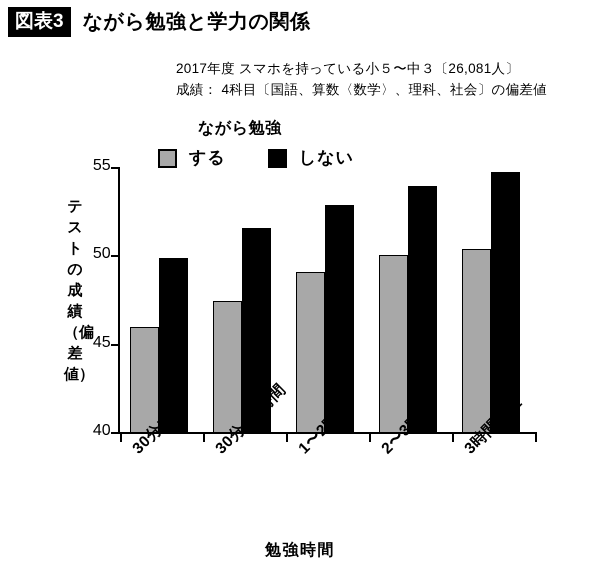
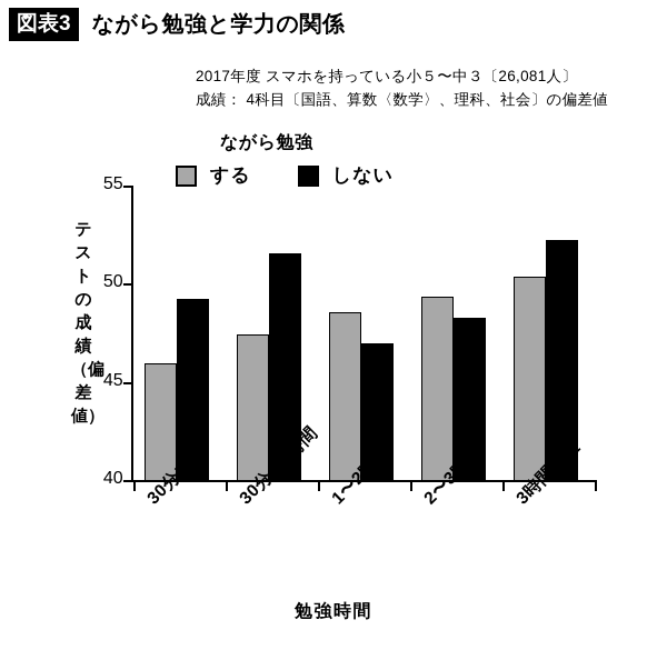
しない/30分未満: 49.9 -> 49.3
する/1〜2時間: 49.1 -> 48.6
しない/1〜2時間: 52.9 -> 47.0
する/2〜3時間: 50.1 -> 49.4
しない/2〜3時間: 54.0 -> 48.3
しない/3時間以上: 54.8 -> 52.3
